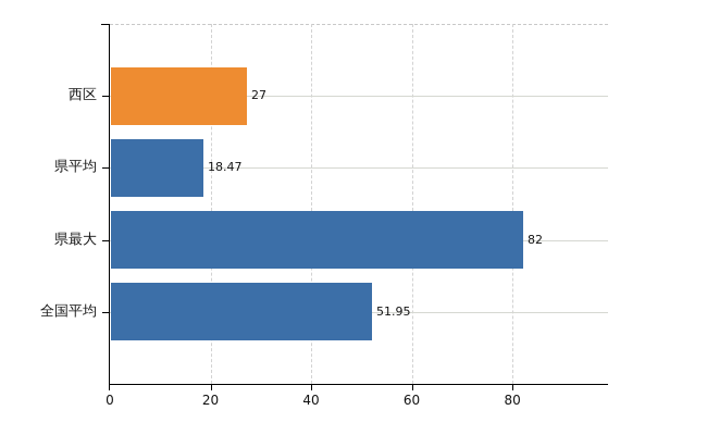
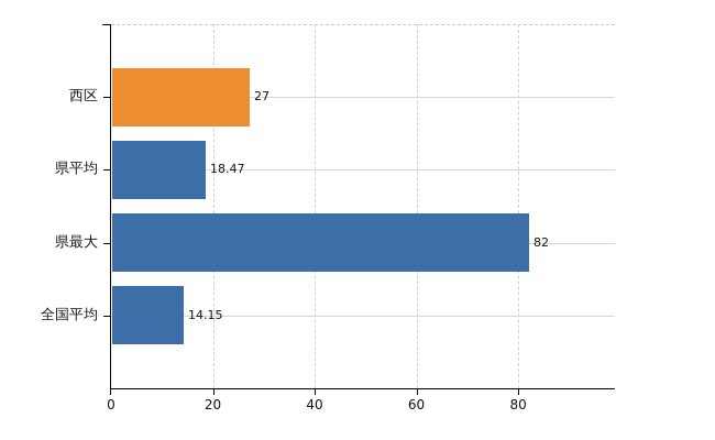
全国平均: 51.95 -> 14.15
